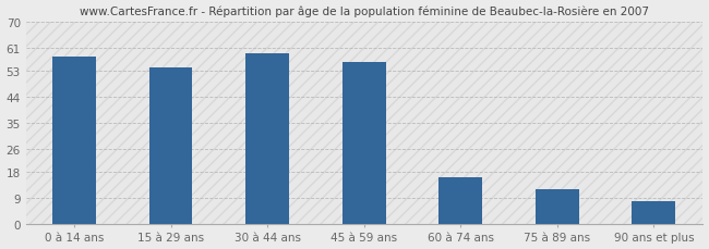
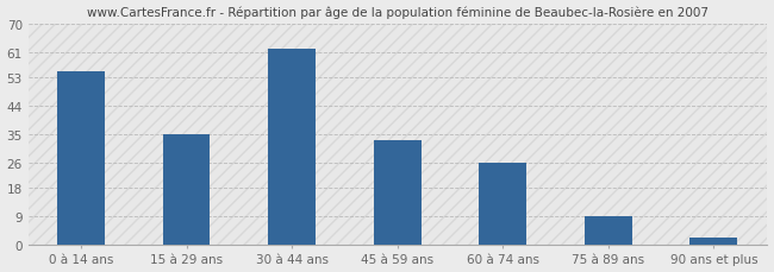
0 à 14 ans: 58 -> 55
15 à 29 ans: 54 -> 35
30 à 44 ans: 59 -> 62
45 à 59 ans: 56 -> 33
60 à 74 ans: 16 -> 26
75 à 89 ans: 12 -> 9
90 ans et plus: 8 -> 2
